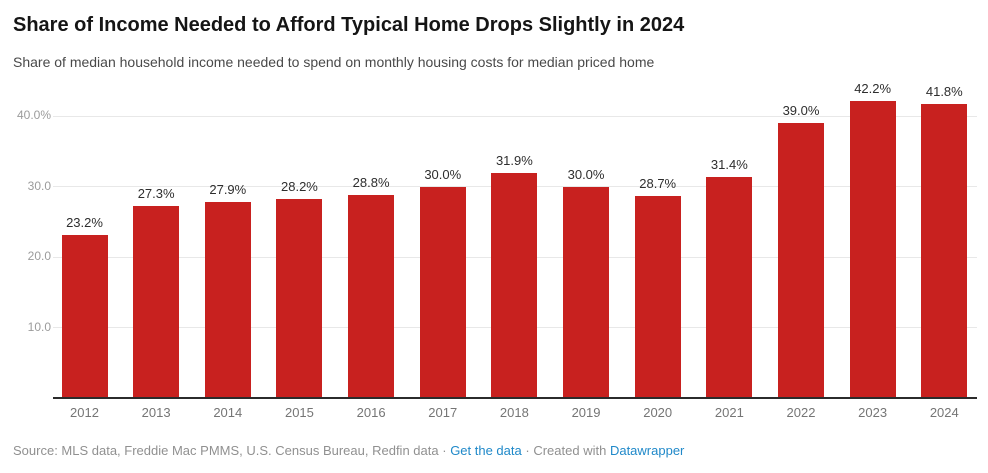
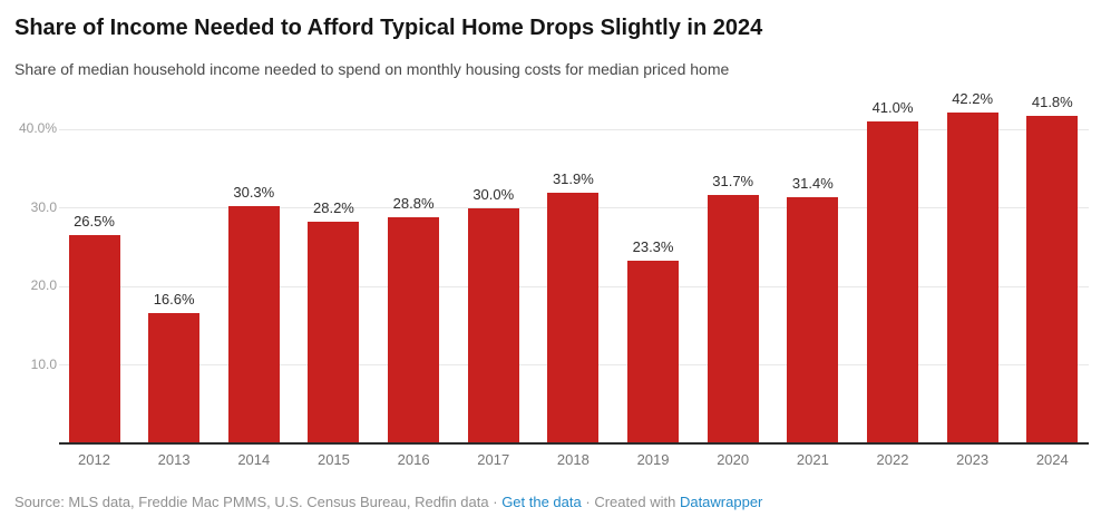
2012: 23.2% -> 26.5%
2013: 27.3% -> 16.6%
2014: 27.9% -> 30.3%
2019: 30.0% -> 23.3%
2020: 28.7% -> 31.7%
2022: 39.0% -> 41.0%
